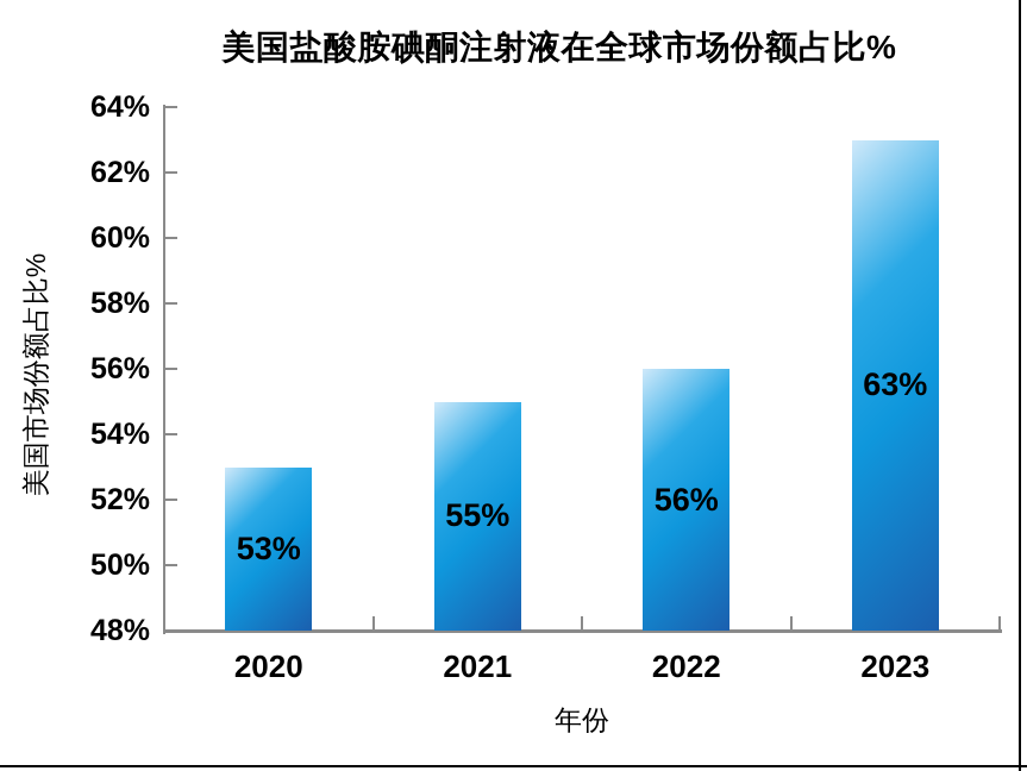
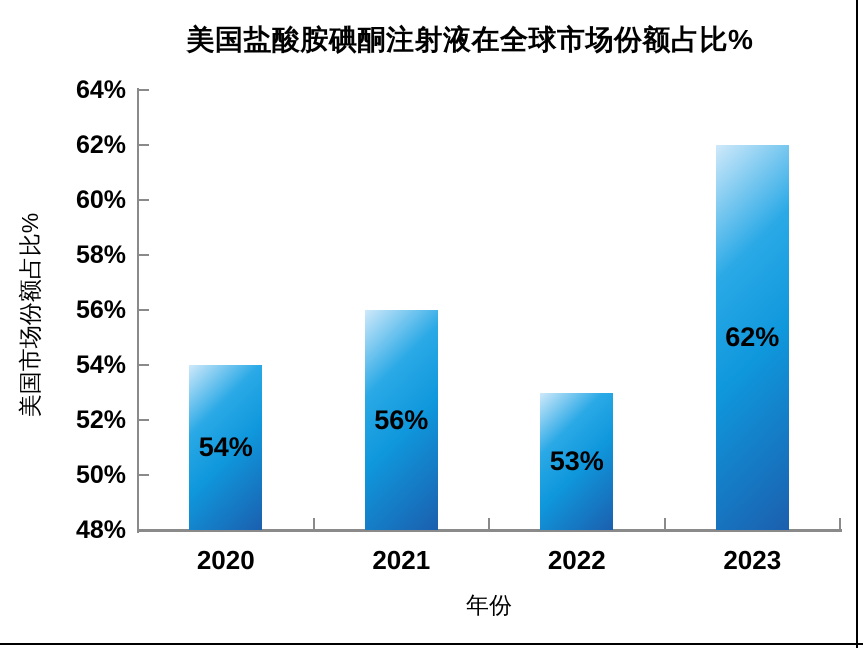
2020: 53% -> 54%
2021: 55% -> 56%
2022: 56% -> 53%
2023: 63% -> 62%
